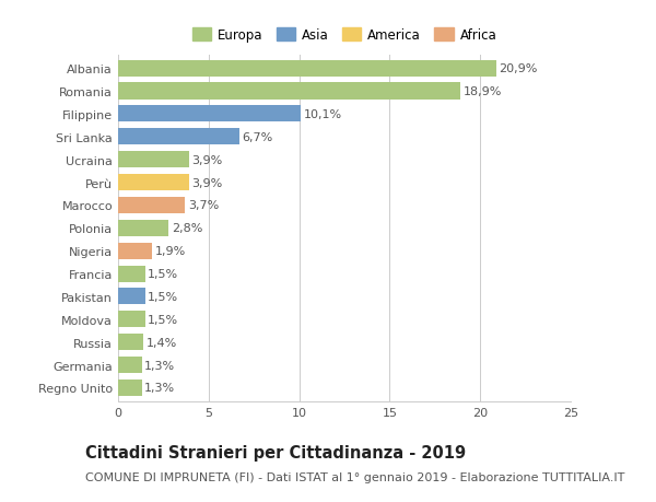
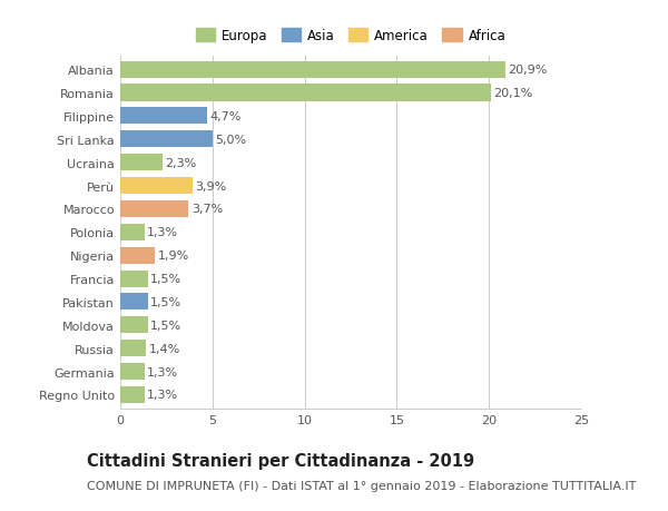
Romania: 18,9% -> 20,1%
Filippine: 10,1% -> 4,7%
Sri Lanka: 6,7% -> 5,0%
Ucraina: 3,9% -> 2,3%
Polonia: 2,8% -> 1,3%
